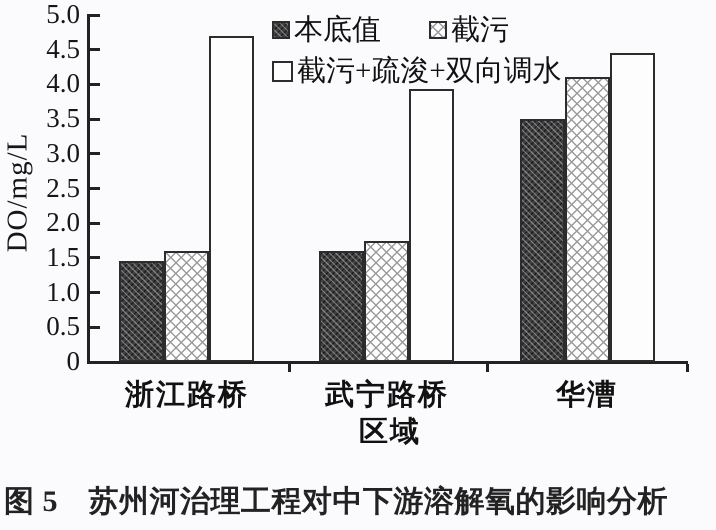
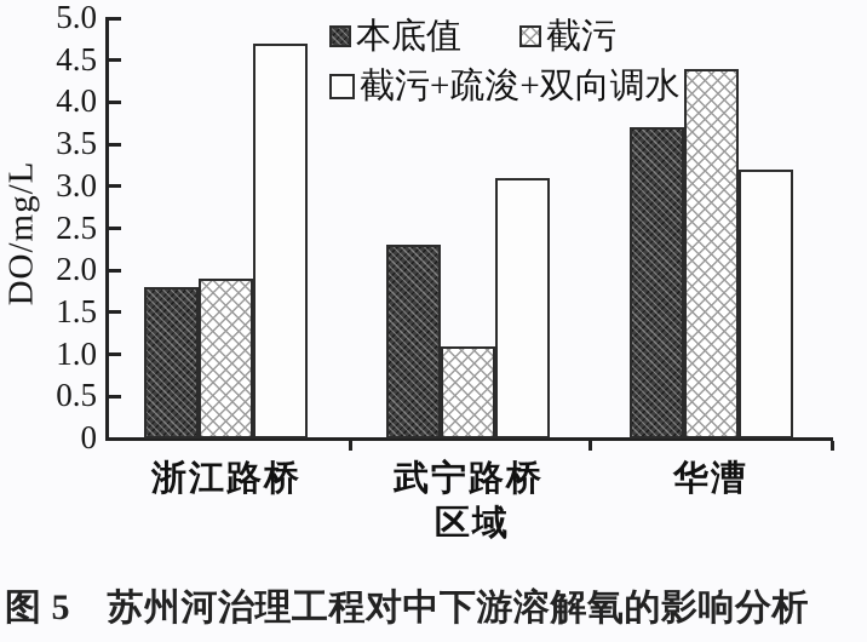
本底值/浙江路桥: 1.4 -> 1.8
截污/浙江路桥: 1.6 -> 1.9
本底值/武宁路桥: 1.6 -> 2.3
截污/武宁路桥: 1.8 -> 1.1
截污+疏浚+双向调水/武宁路桥: 3.9 -> 3.1
本底值/华漕: 3.5 -> 3.7
截污/华漕: 4.1 -> 4.4
截污+疏浚+双向调水/华漕: 4.5 -> 3.2
